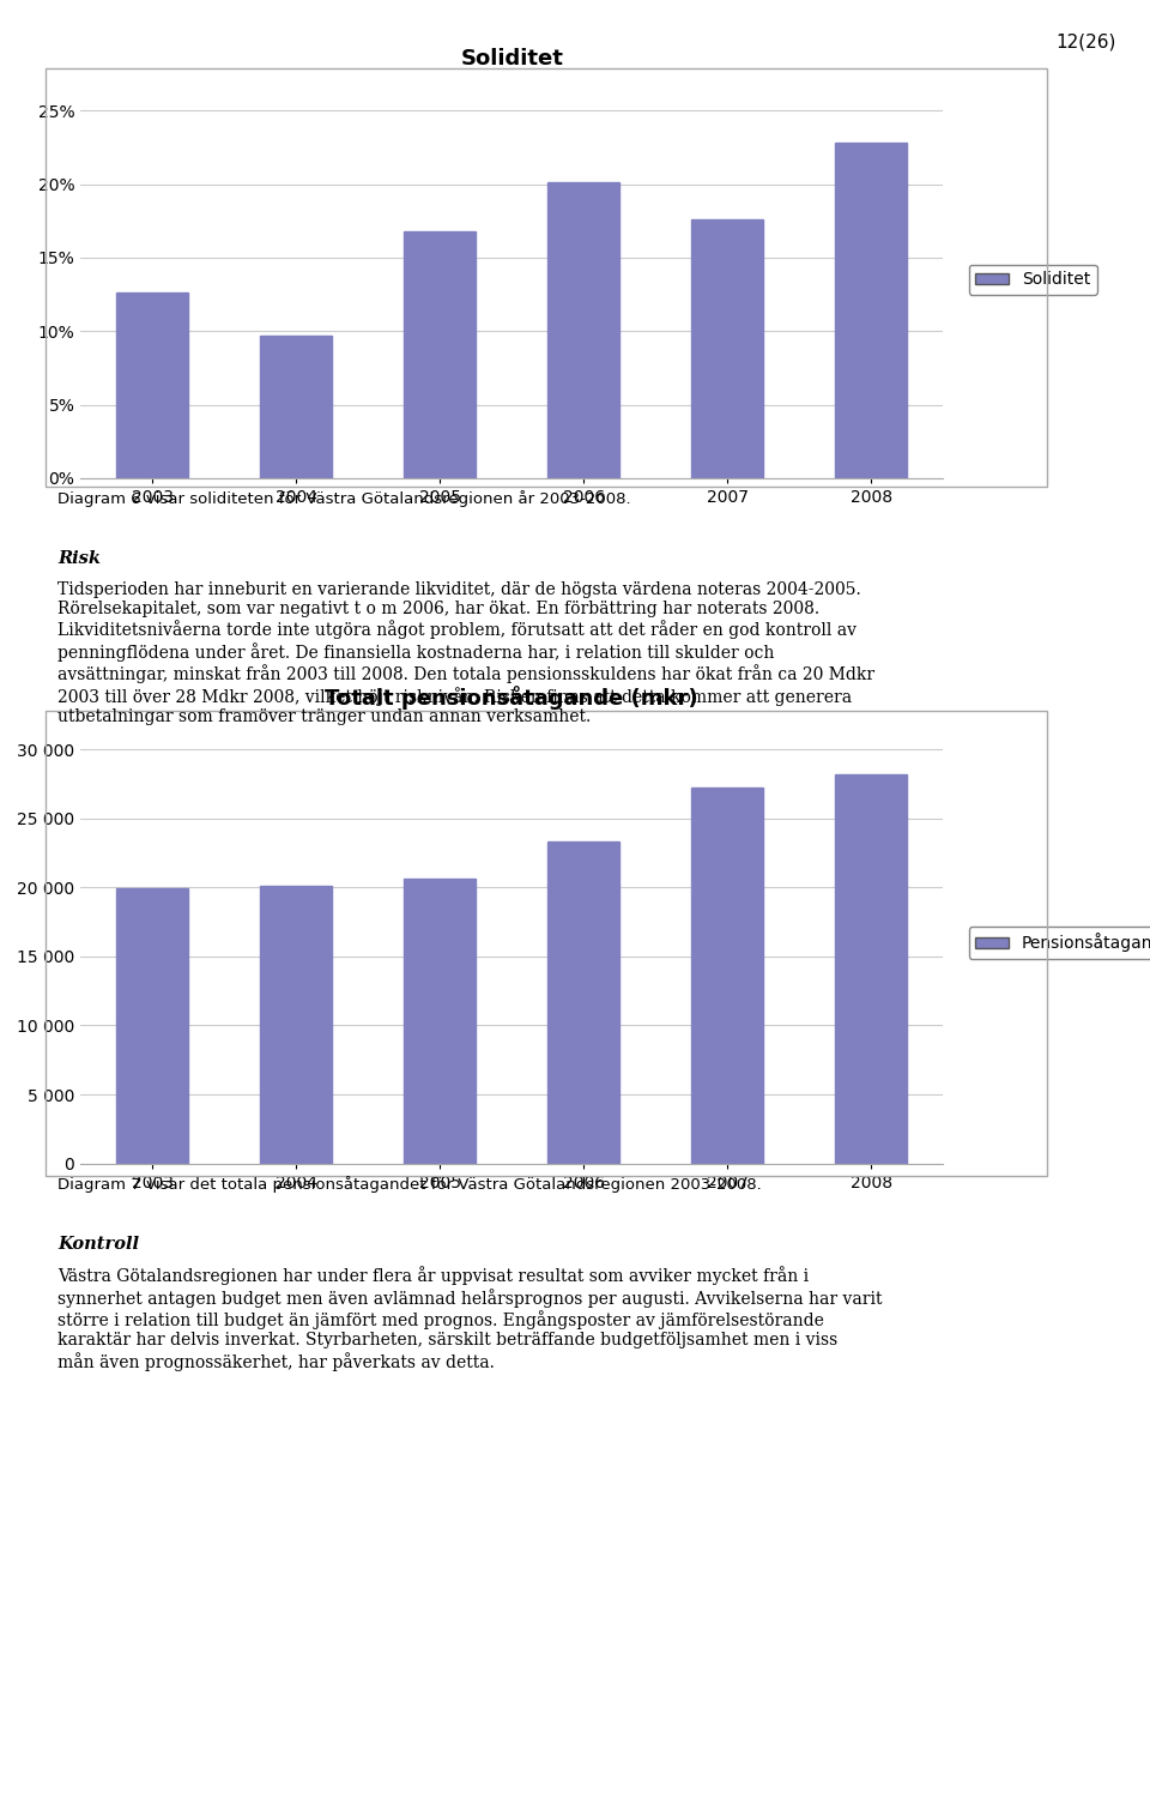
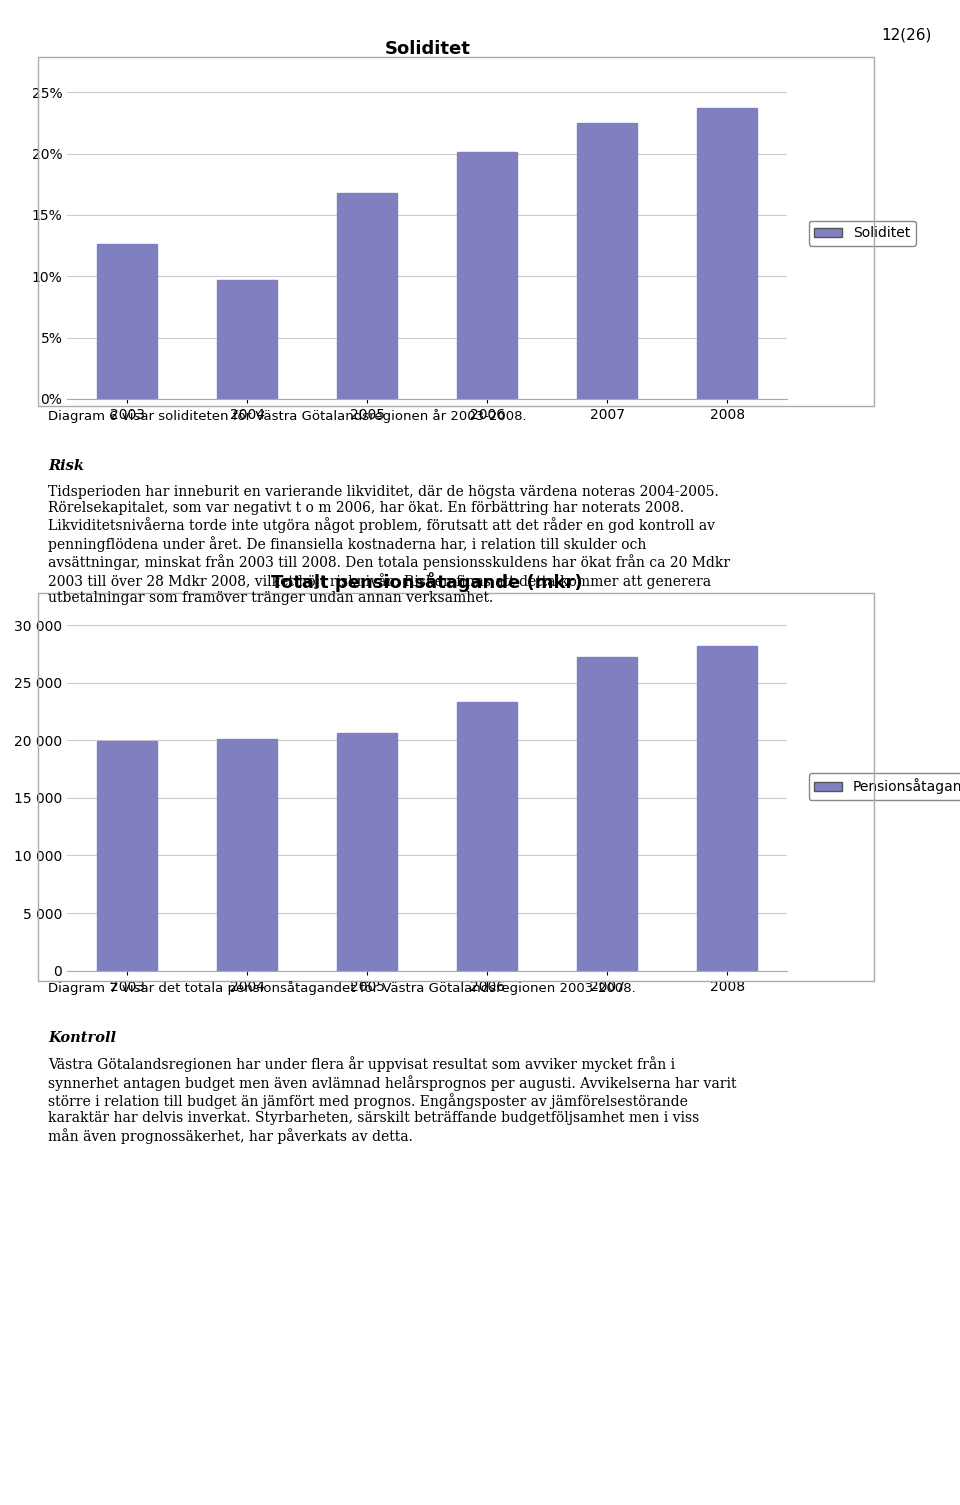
Soliditet/2007: 17.6% -> 22.5%
Soliditet/2008: 22.8% -> 23.7%
